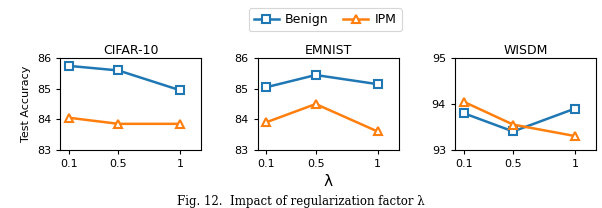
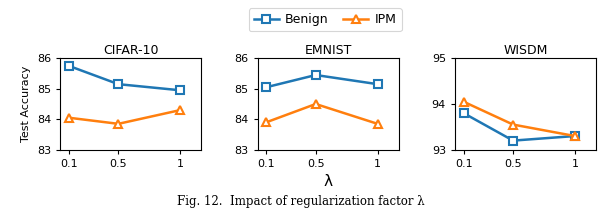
CIFAR-10/Benign/0.5: 85.60 -> 85.15
CIFAR-10/IPM/1: 83.85 -> 84.30
EMNIST/IPM/1: 83.60 -> 83.85
WISDM/Benign/0.5: 93.4 -> 93.2
WISDM/Benign/1: 93.9 -> 93.3
